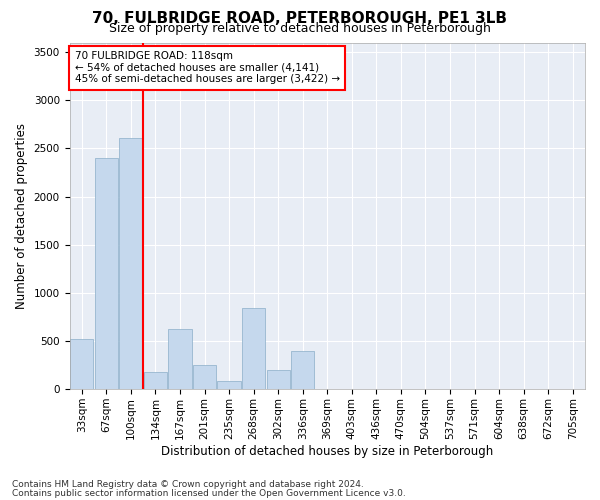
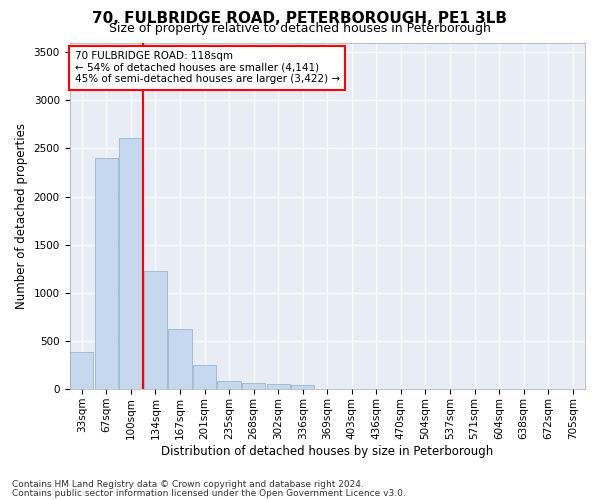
33sqm: 520 -> 390
134sqm: 180 -> 1230
268sqm: 840 -> 60
302sqm: 200 -> 60
336sqm: 400 -> 40
